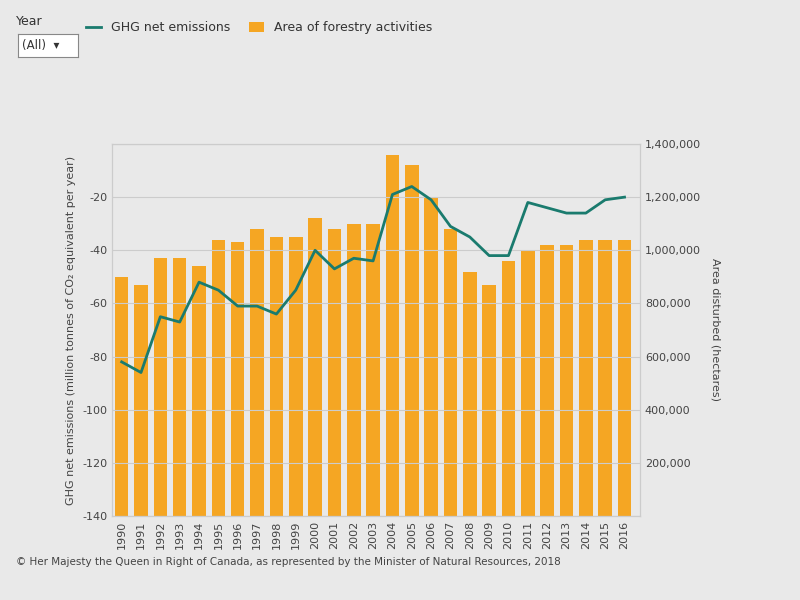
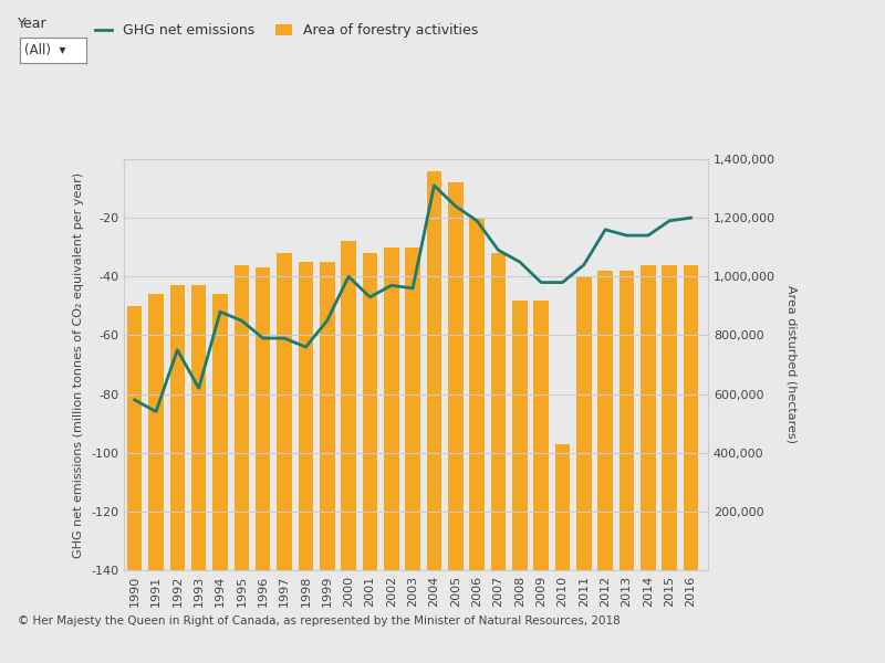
Area of forestry activities/1991: 870,000 -> 940,000
GHG net emissions/1993: -67 -> -78
GHG net emissions/2004: -19 -> -9
Area of forestry activities/2009: 870,000 -> 920,000
Area of forestry activities/2010: 960,000 -> 430,000
GHG net emissions/2011: -22 -> -36
